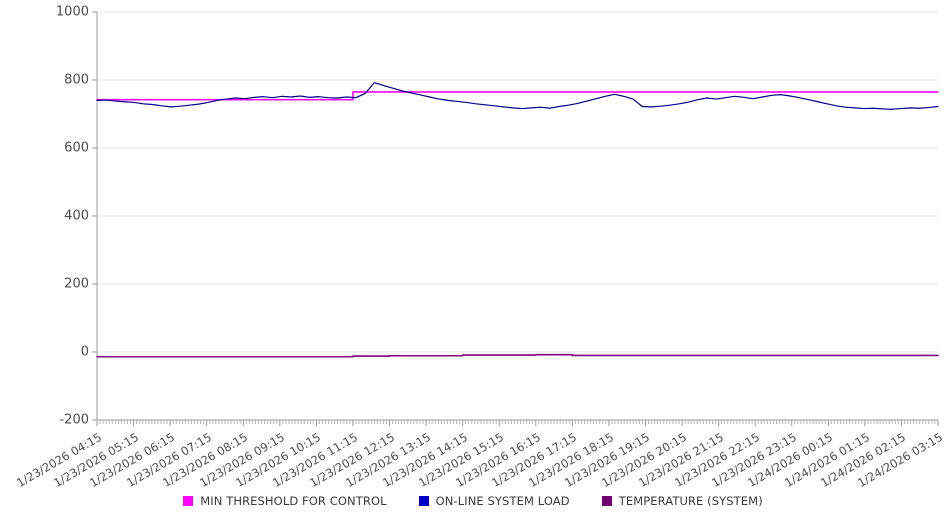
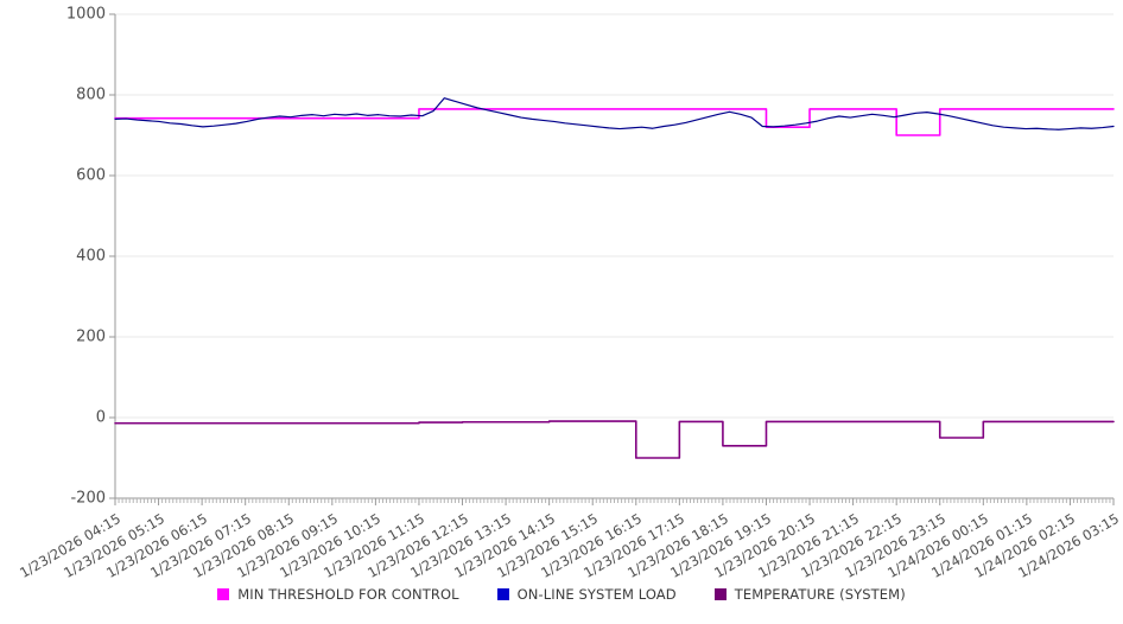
TEMPERATURE (SYSTEM)/1/23/2026 16:15: -10 -> -100
TEMPERATURE (SYSTEM)/1/23/2026 18:15: -10 -> -70
MIN THRESHOLD FOR CONTROL/1/23/2026 19:15: 760 -> 720
MIN THRESHOLD FOR CONTROL/1/23/2026 22:15: 760 -> 700
TEMPERATURE (SYSTEM)/1/23/2026 23:15: -10 -> -50
